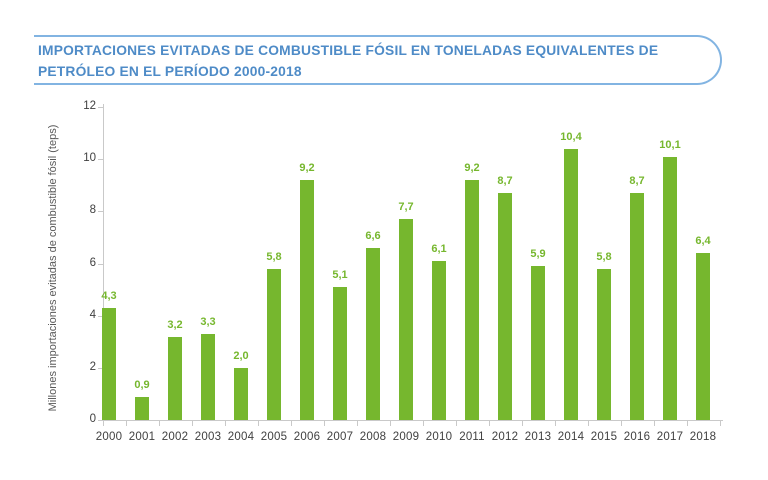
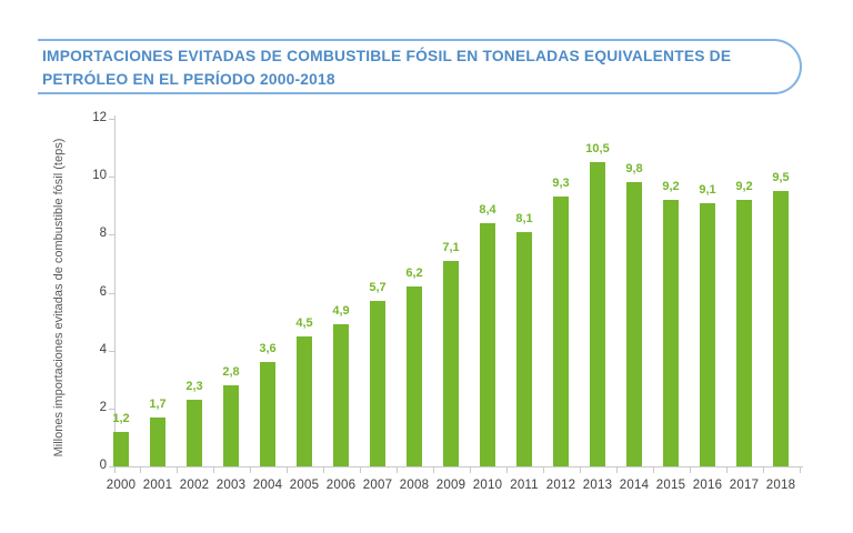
2000: 4,3 -> 1,2
2001: 0,9 -> 1,7
2002: 3,2 -> 2,3
2003: 3,3 -> 2,8
2004: 2,0 -> 3,6
2005: 5,8 -> 4,5
2006: 9,2 -> 4,9
2007: 5,1 -> 5,7
2008: 6,6 -> 6,2
2009: 7,7 -> 7,1
2010: 6,1 -> 8,4
2011: 9,2 -> 8,1
2012: 8,7 -> 9,3
2013: 5,9 -> 10,5
2014: 10,4 -> 9,8
2015: 5,8 -> 9,2
2016: 8,7 -> 9,1
2017: 10,1 -> 9,2
2018: 6,4 -> 9,5
